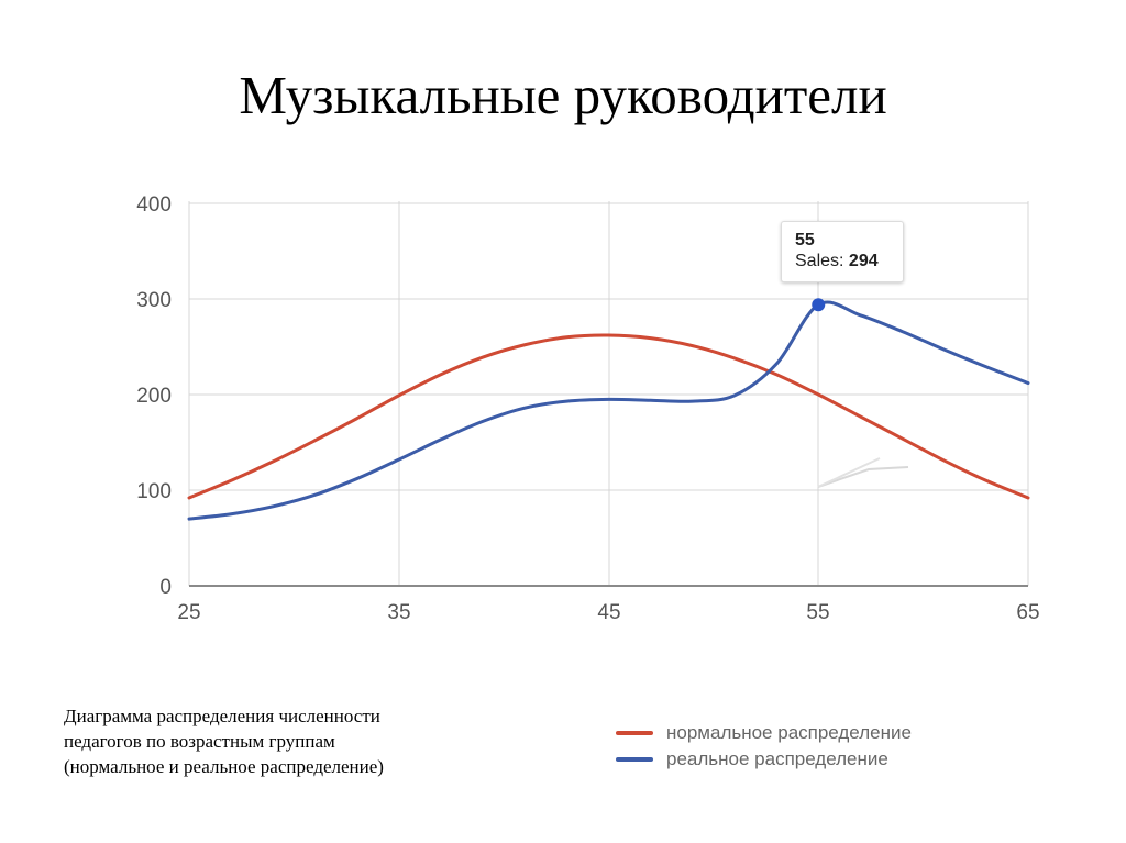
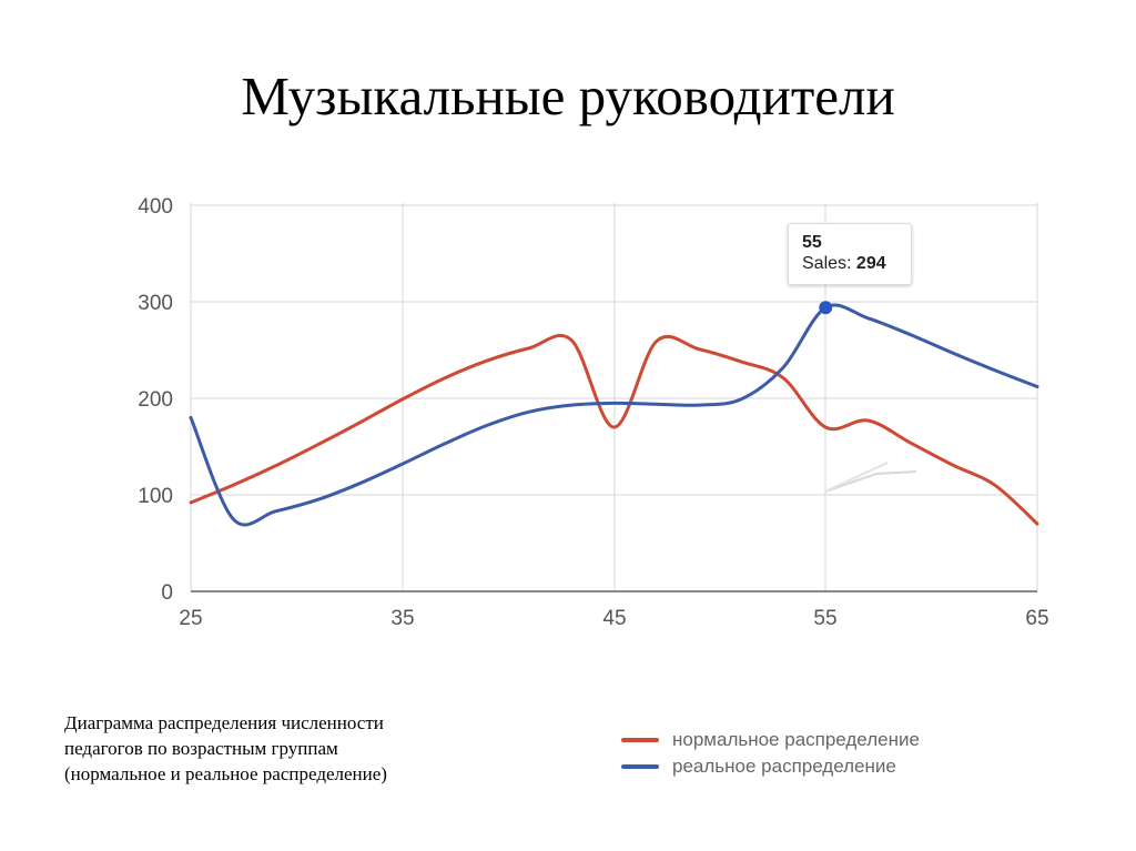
реальное распределение/25: 70 -> 180
нормальное распределение/45: 260 -> 170
нормальное распределение/55: 200 -> 170
нормальное распределение/65: 90 -> 70
